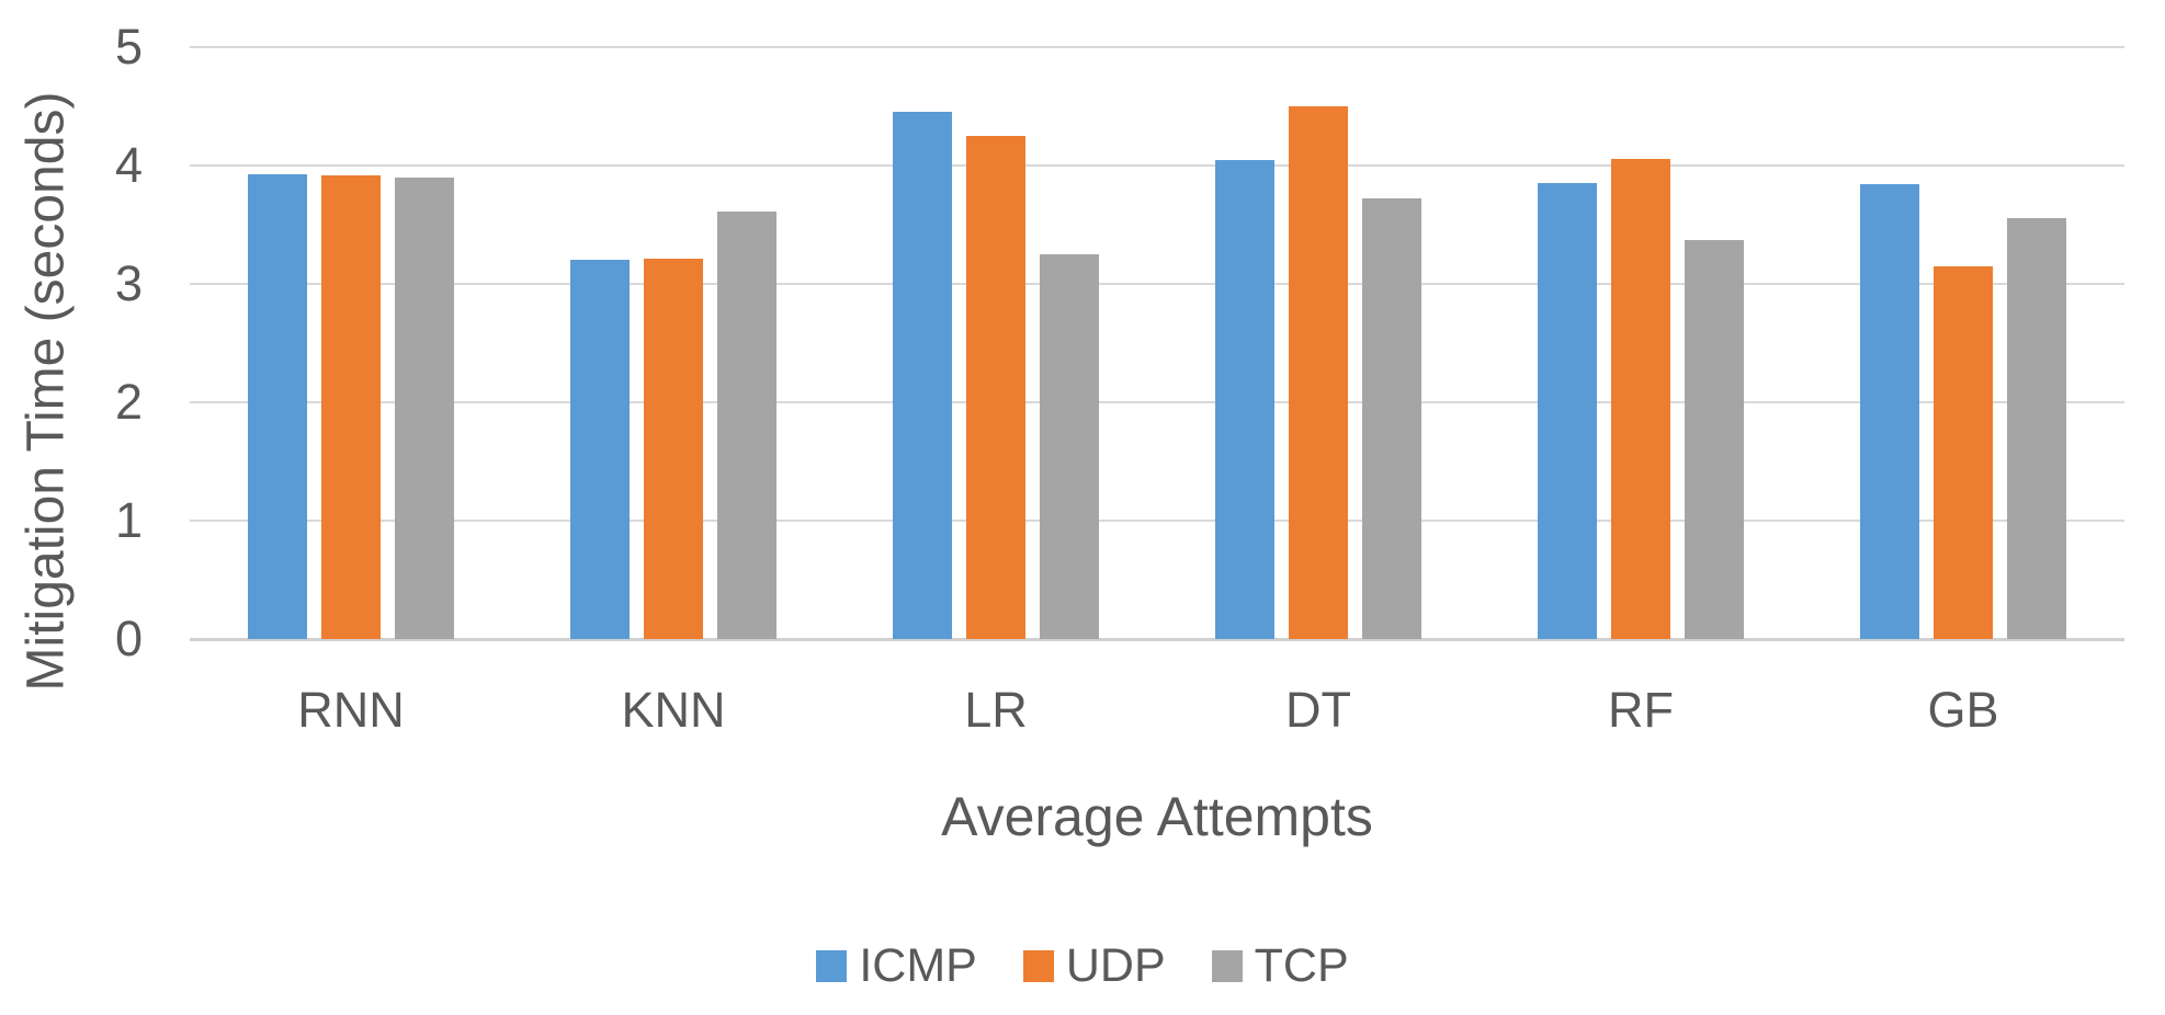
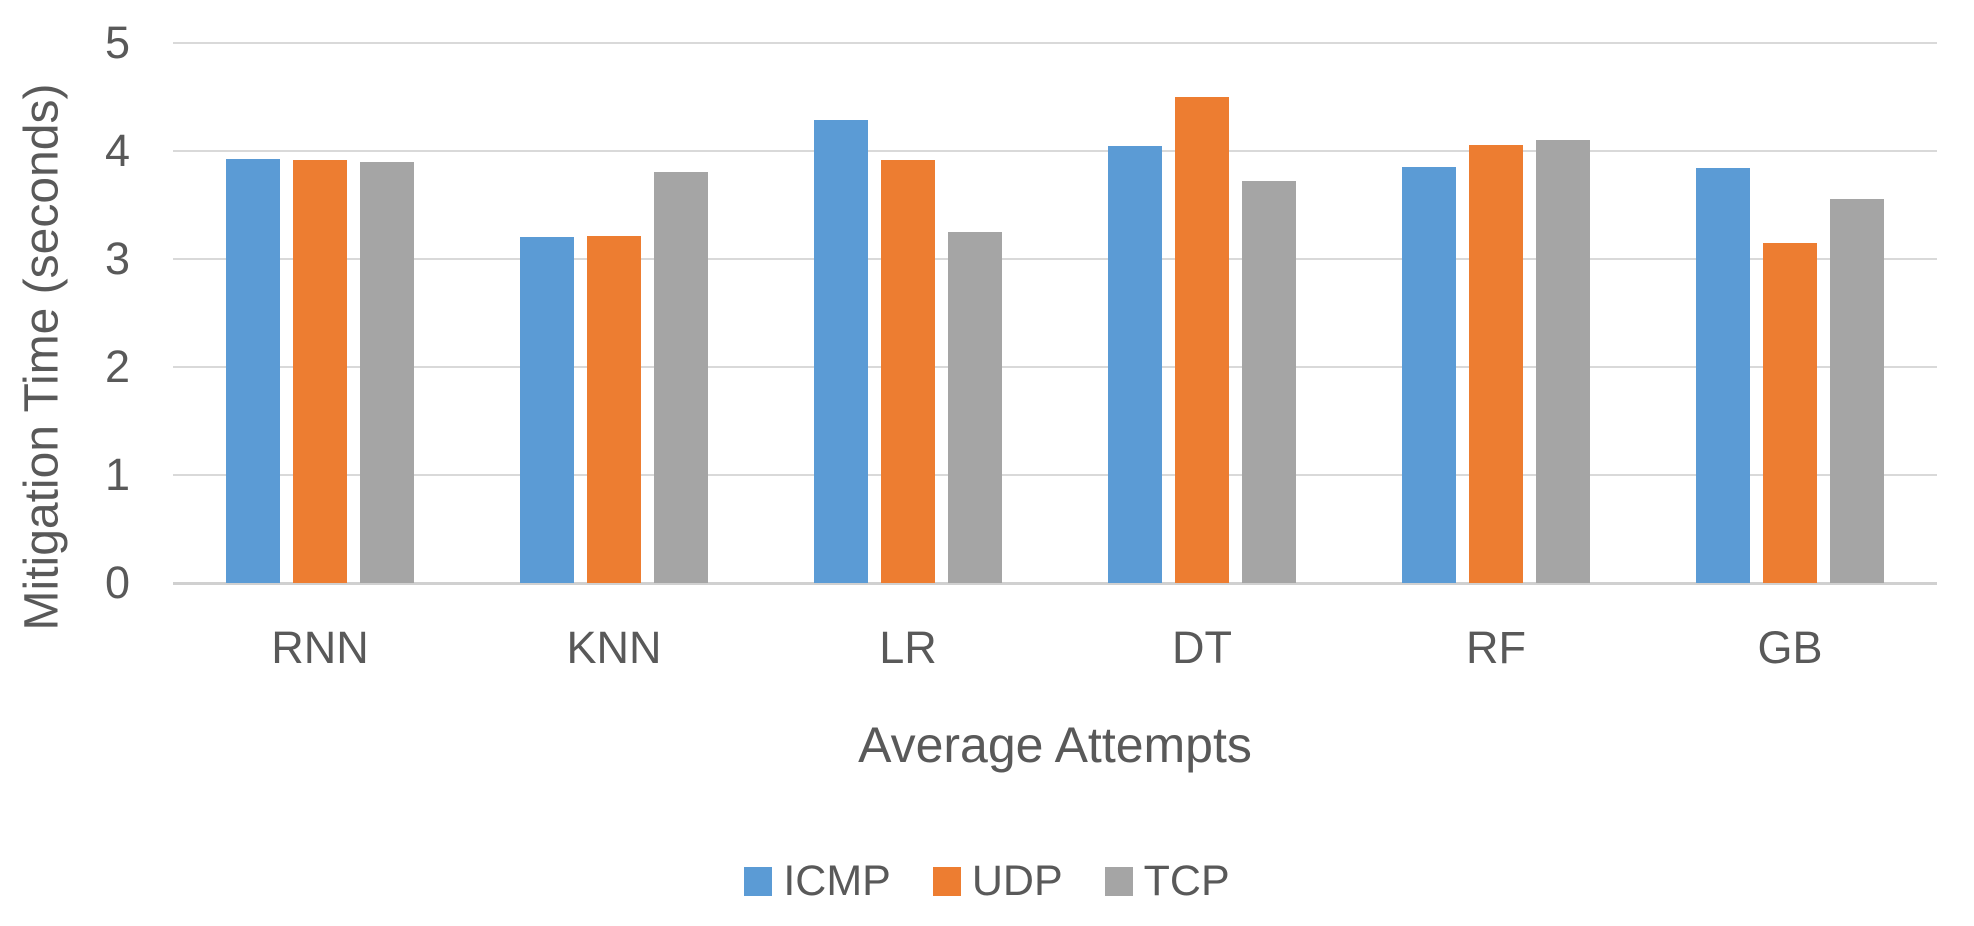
TCP/KNN: 3.61 -> 3.81
ICMP/LR: 4.45 -> 4.29
UDP/LR: 4.25 -> 3.92
TCP/RF: 3.37 -> 4.10
